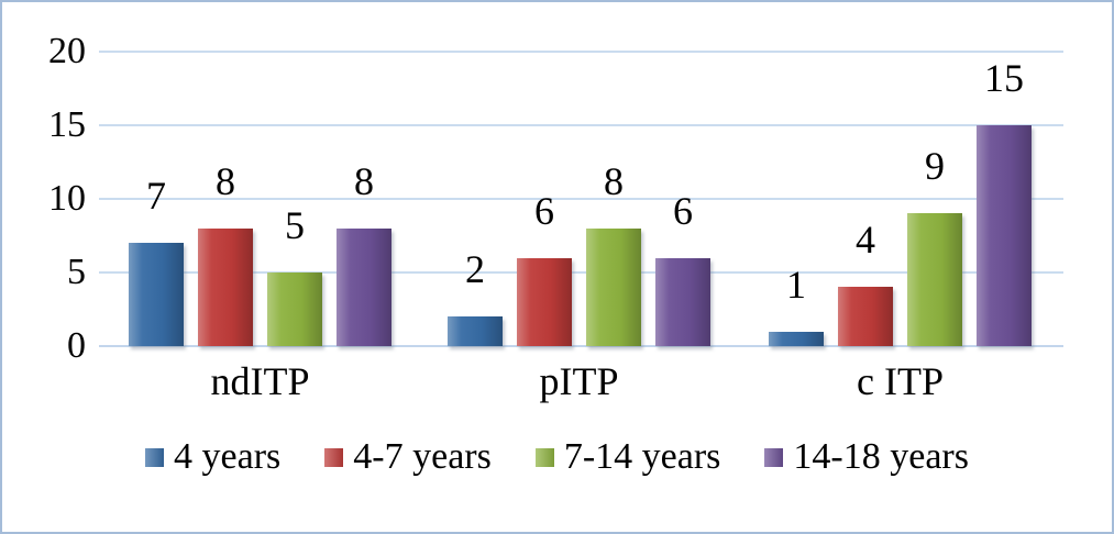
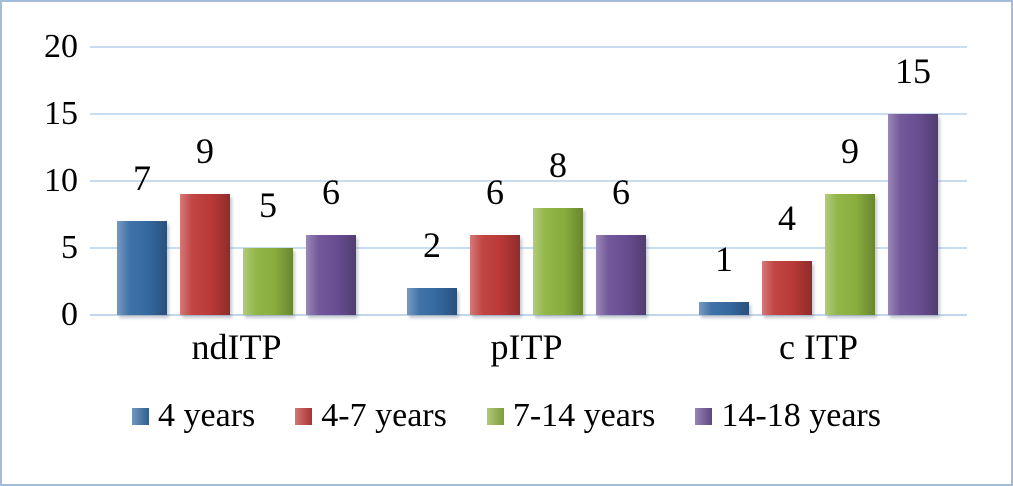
4-7 years/ndITP: 8 -> 9
14-18 years/ndITP: 8 -> 6
